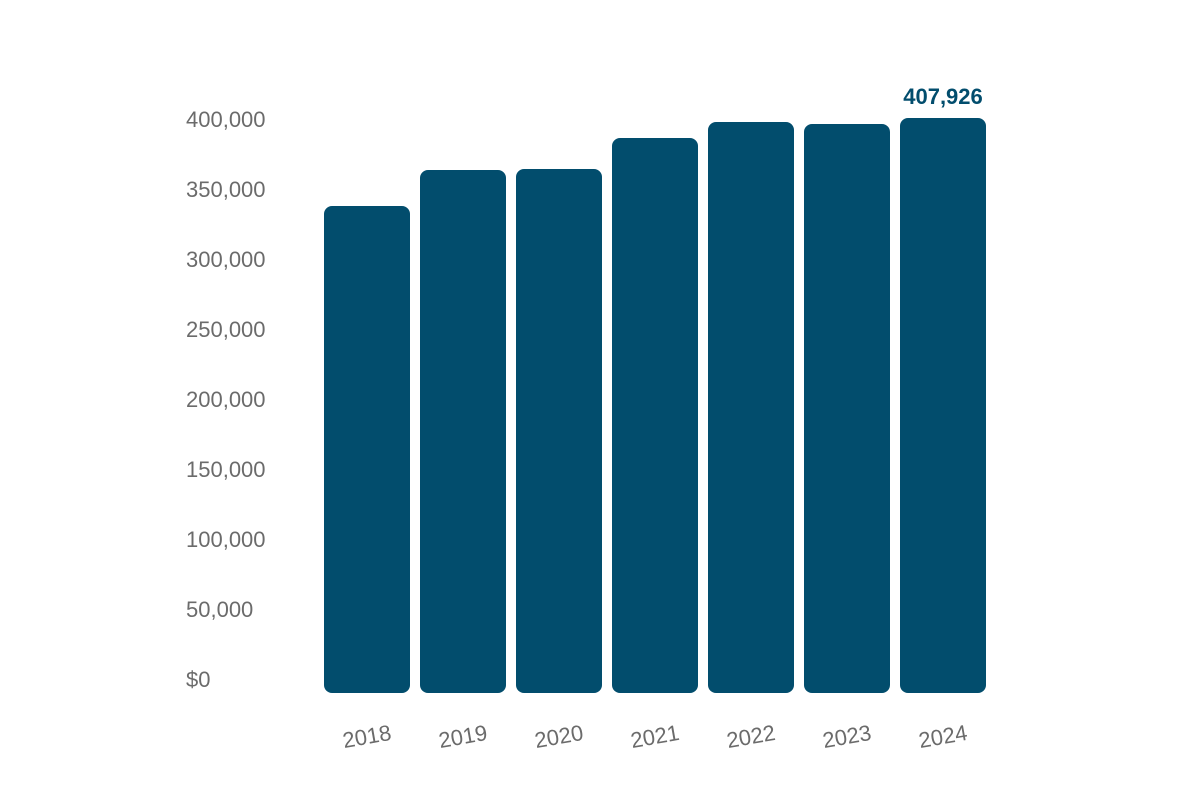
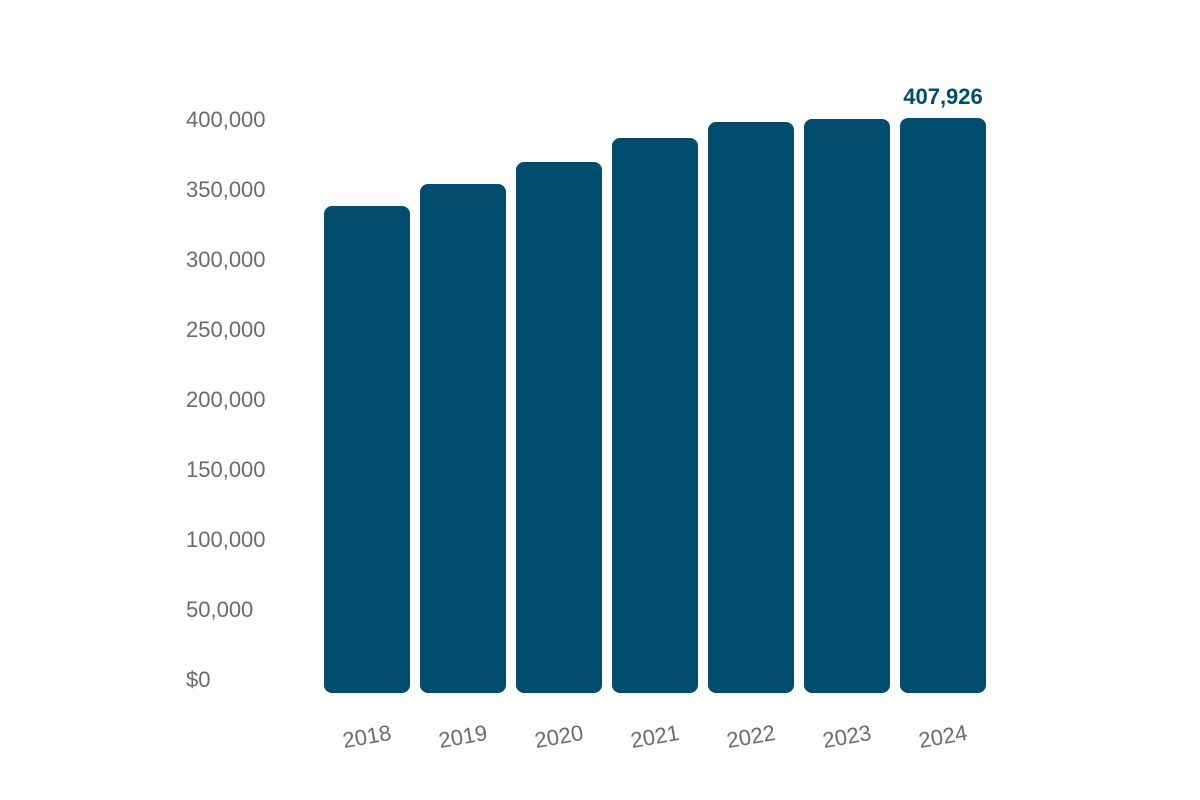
2019: 371000 -> 361000
2020: 372000 -> 377000
2023: 404000 -> 407000
